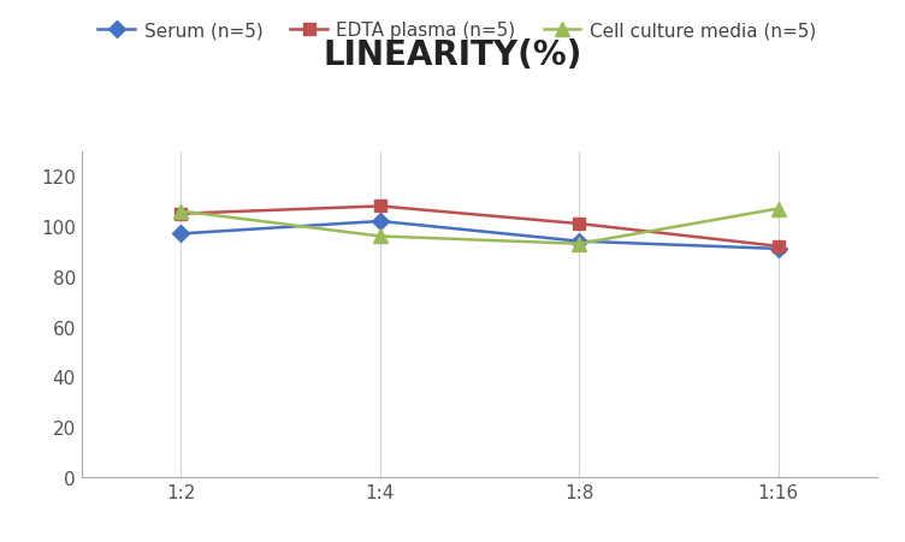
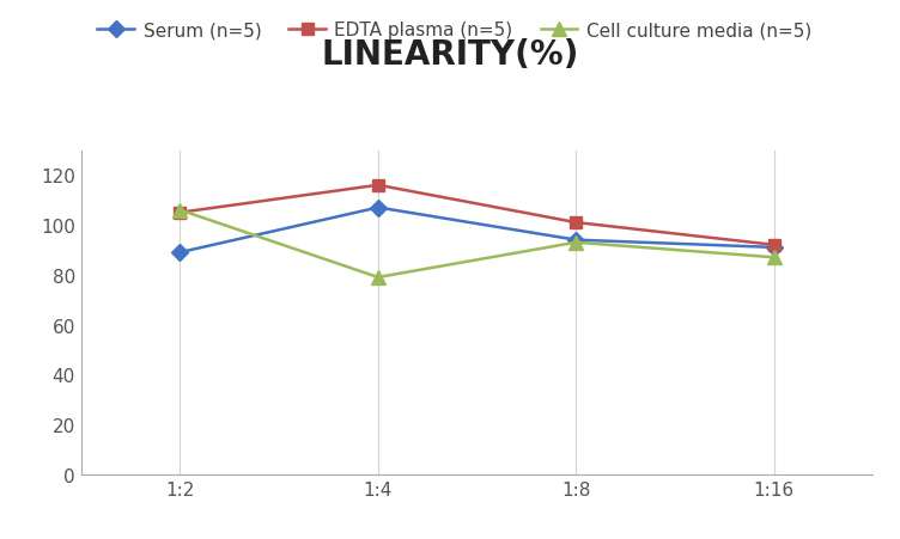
Serum (n=5)/1:2: 97 -> 89
Serum (n=5)/1:4: 102 -> 107
EDTA plasma (n=5)/1:4: 108 -> 116
Cell culture media (n=5)/1:4: 96 -> 79
Cell culture media (n=5)/1:16: 107 -> 87
